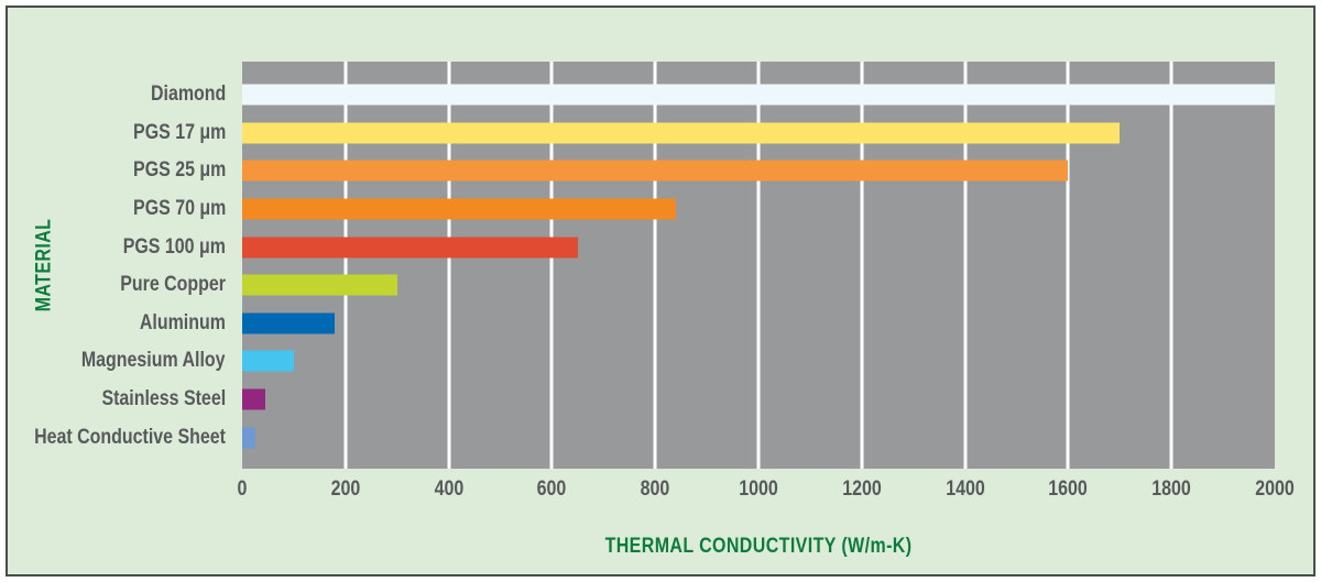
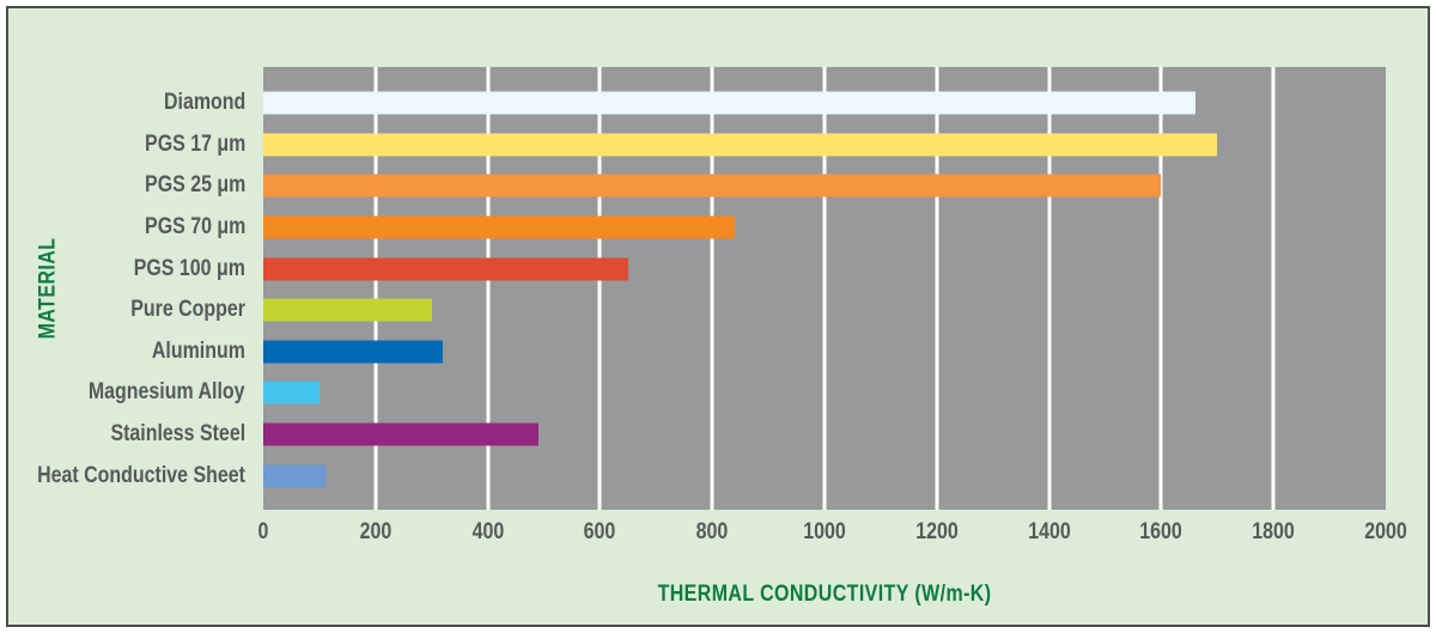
Diamond: 2000 -> 1660
Aluminum: 180 -> 320
Stainless Steel: 40 -> 490
Heat Conductive Sheet: 20 -> 110
